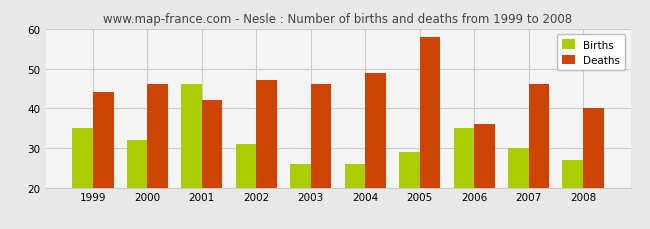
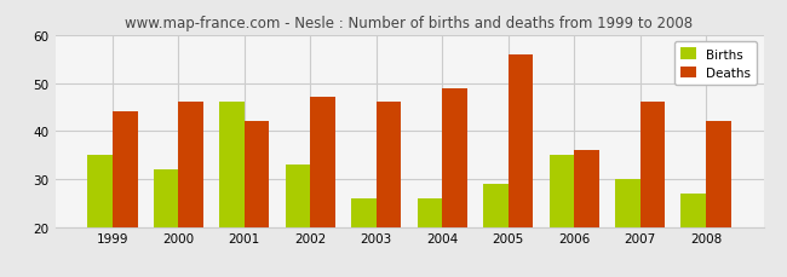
Births/2002: 31 -> 33
Deaths/2005: 58 -> 56
Deaths/2008: 40 -> 42
